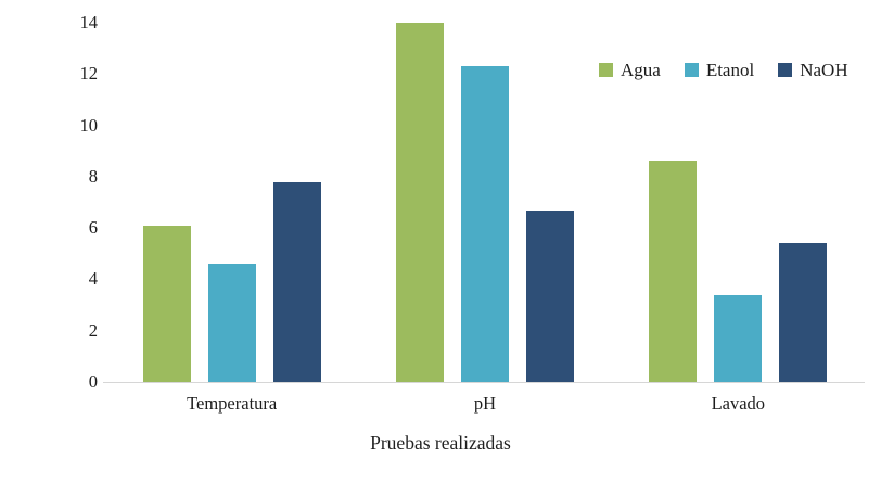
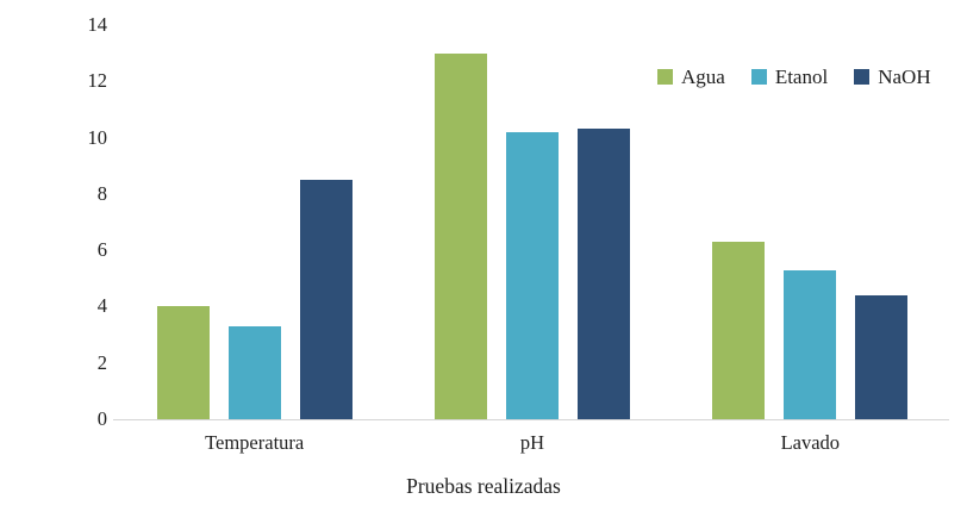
Agua/Temperatura: 6.1 -> 4.0
Etanol/Temperatura: 4.6 -> 3.3
NaOH/Temperatura: 7.8 -> 8.5
Agua/pH: 14.0 -> 13.0
Etanol/pH: 12.3 -> 10.2
NaOH/pH: 6.7 -> 10.3
Agua/Lavado: 8.7 -> 6.3
Etanol/Lavado: 3.4 -> 5.3
NaOH/Lavado: 5.4 -> 4.4
